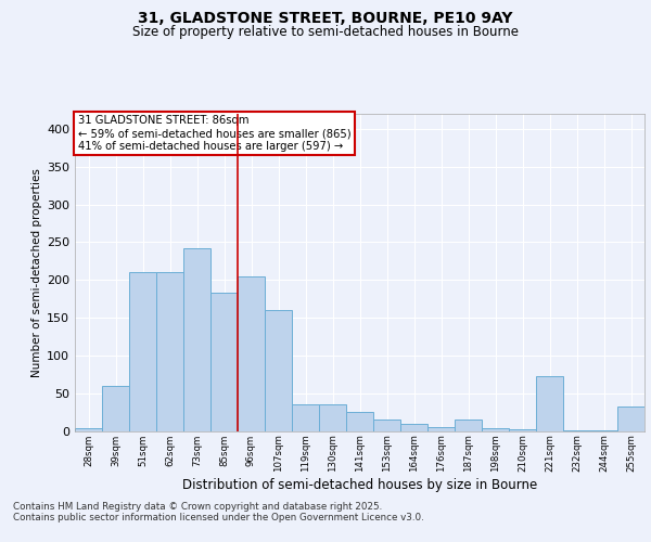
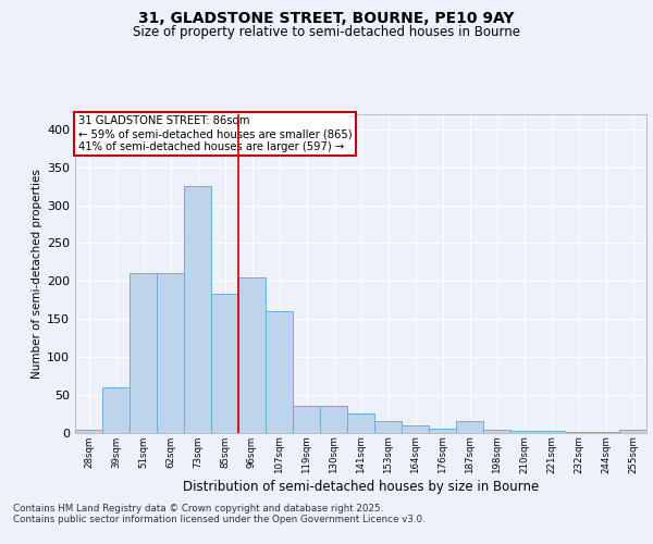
73sqm: 242 -> 325
221sqm: 72 -> 2
255sqm: 32 -> 4
